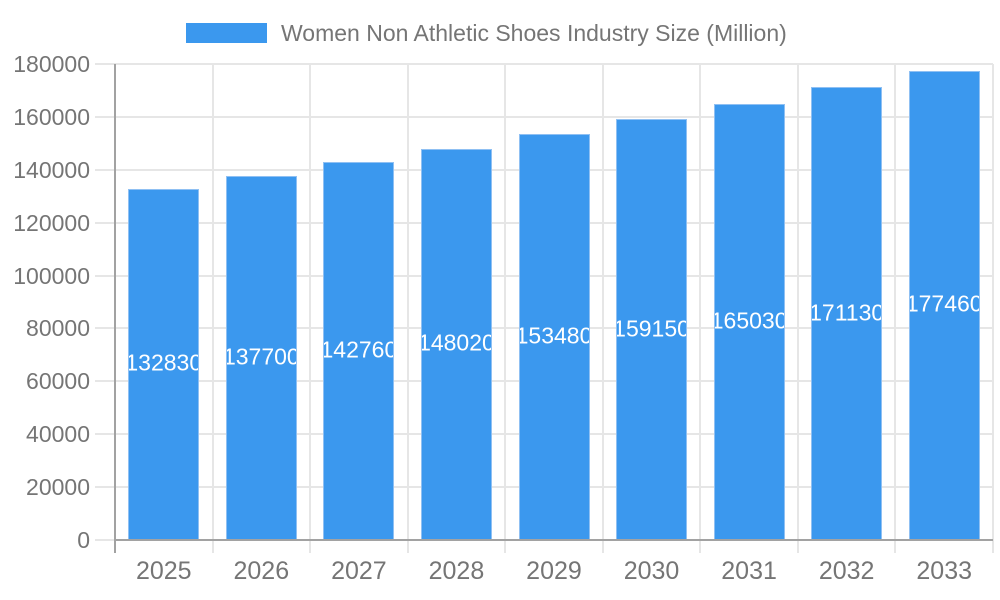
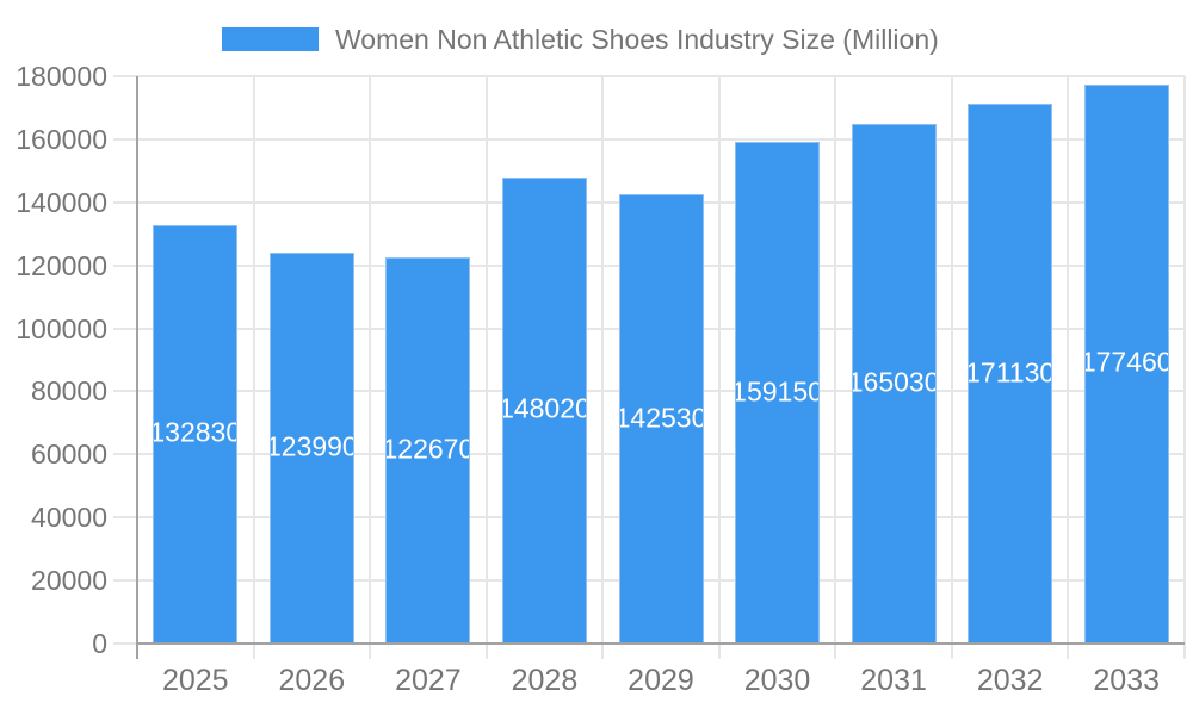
2026: 137700 -> 123990
2027: 142760 -> 122670
2029: 153480 -> 142530
